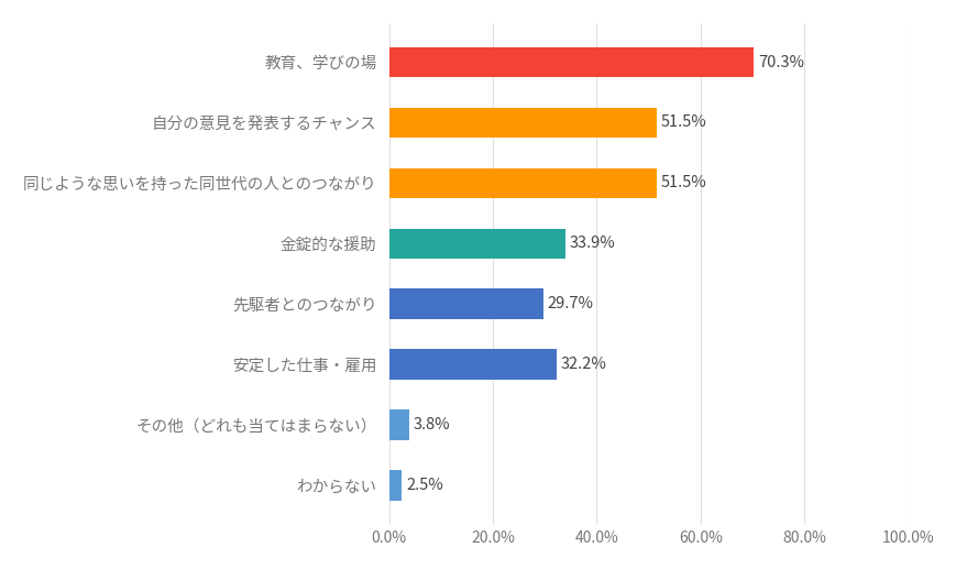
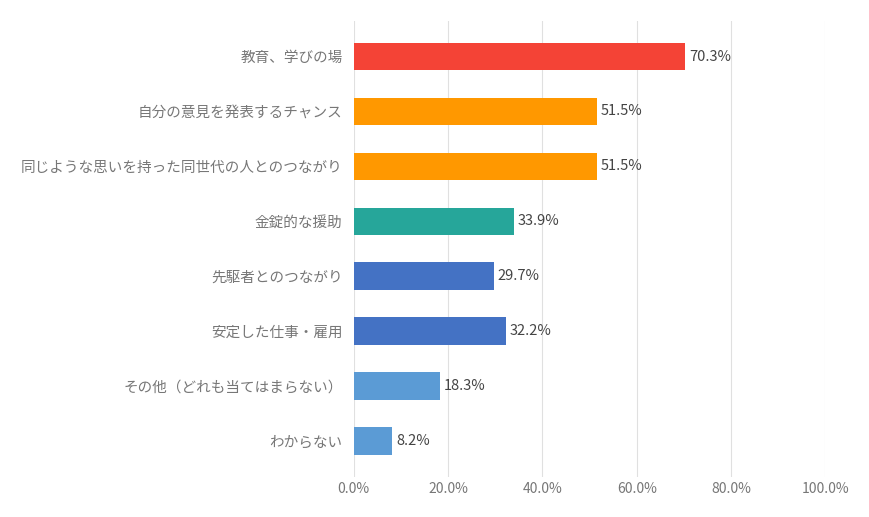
その他（どれも当てはまらない）: 3.8% -> 18.3%
わからない: 2.5% -> 8.2%
